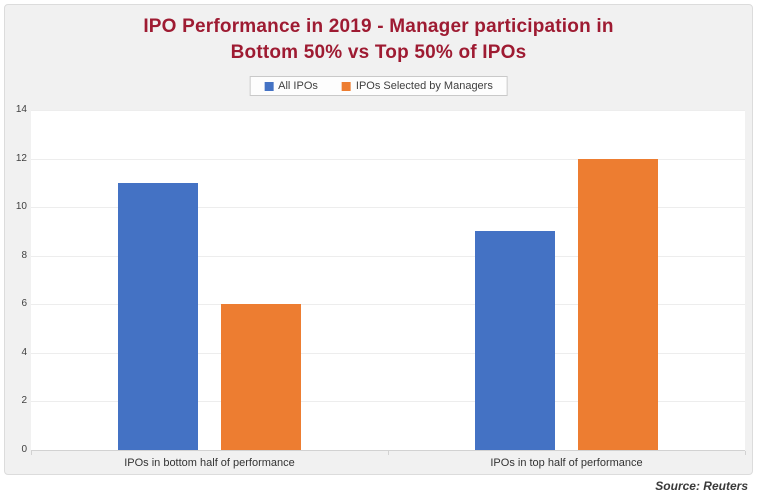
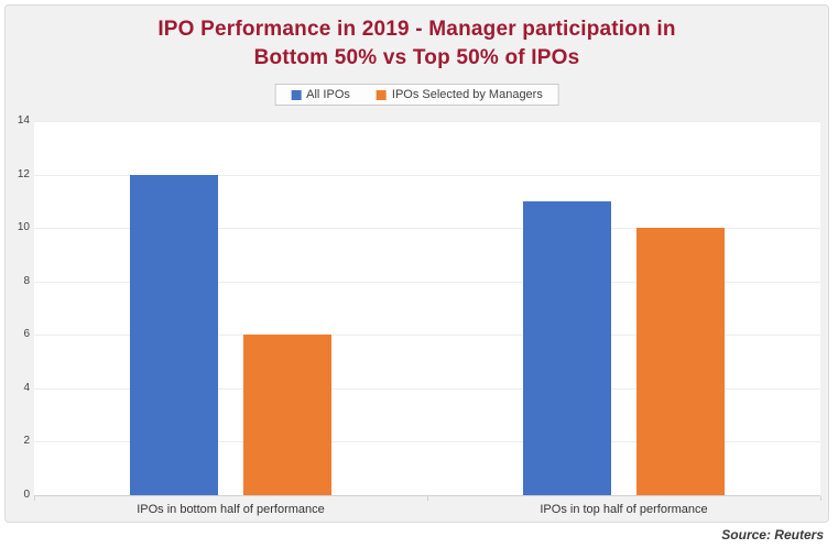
All IPOs/IPOs in bottom half of performance: 11 -> 12
All IPOs/IPOs in top half of performance: 9 -> 11
IPOs Selected by Managers/IPOs in top half of performance: 12 -> 10
